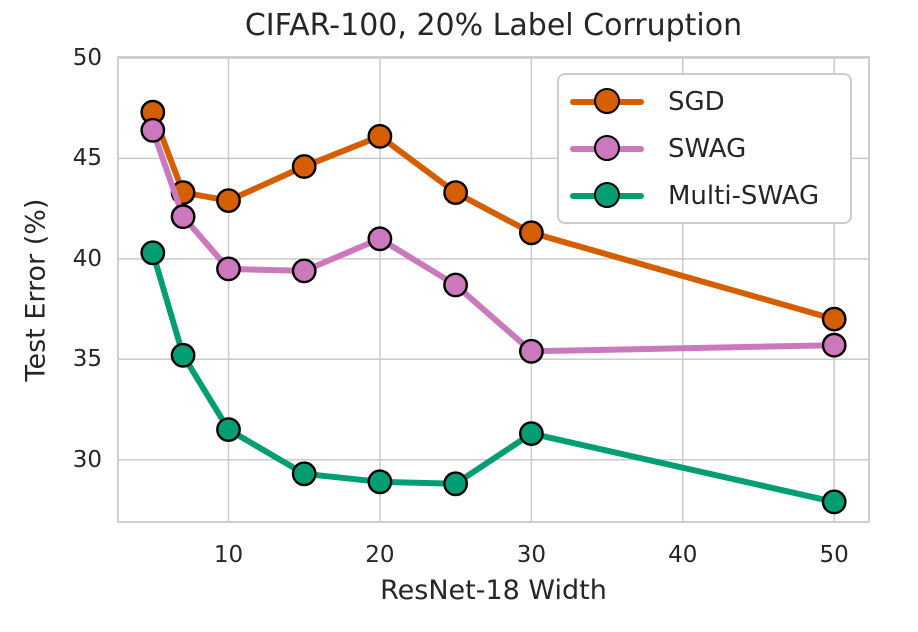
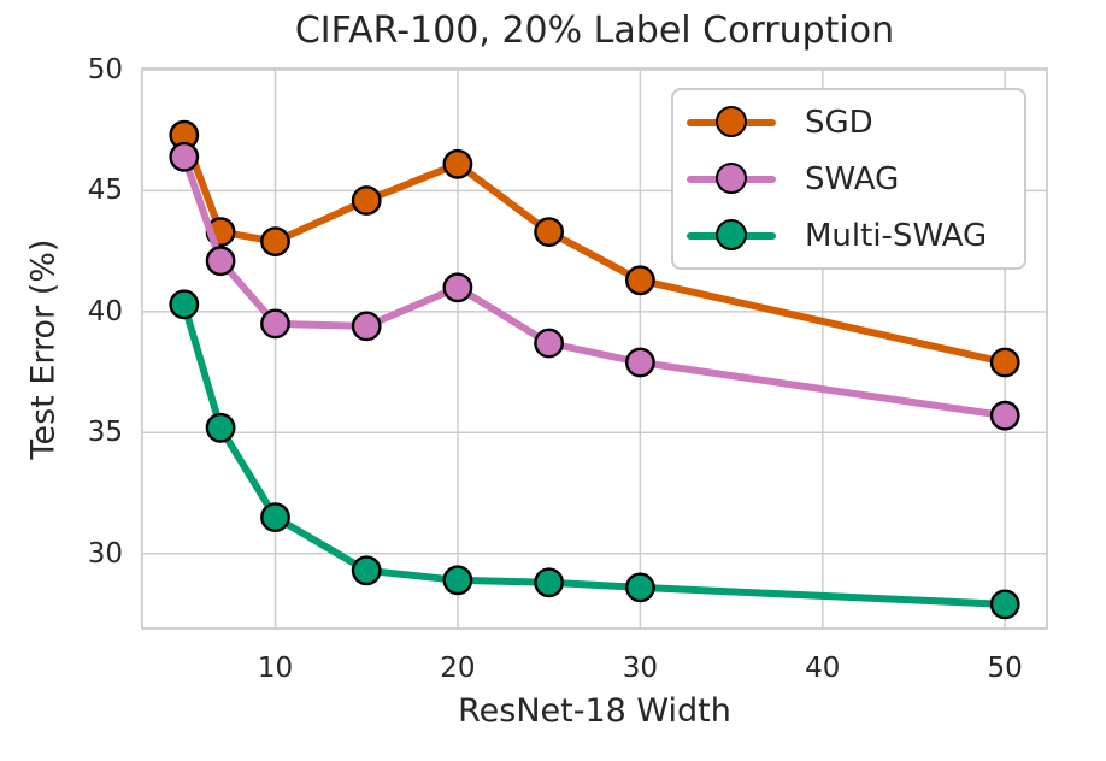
SWAG/30: 35.4 -> 37.9
Multi-SWAG/30: 31.3 -> 28.6
SGD/50: 37.0 -> 37.9
